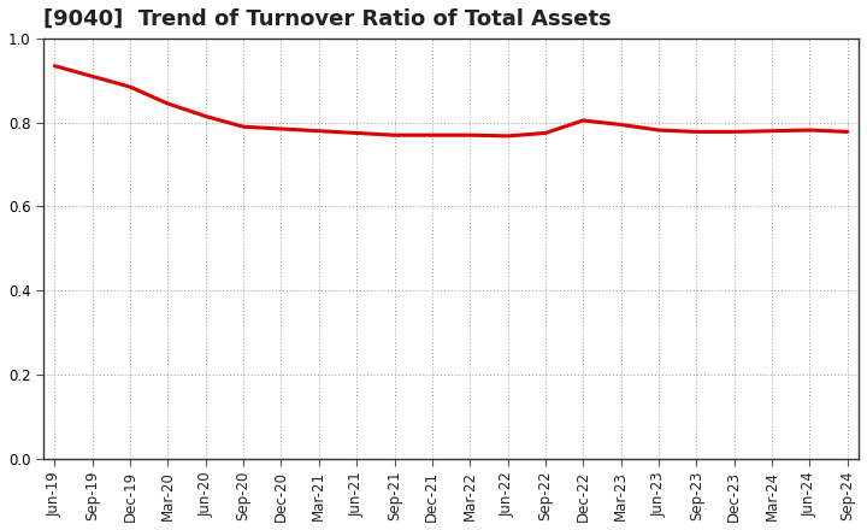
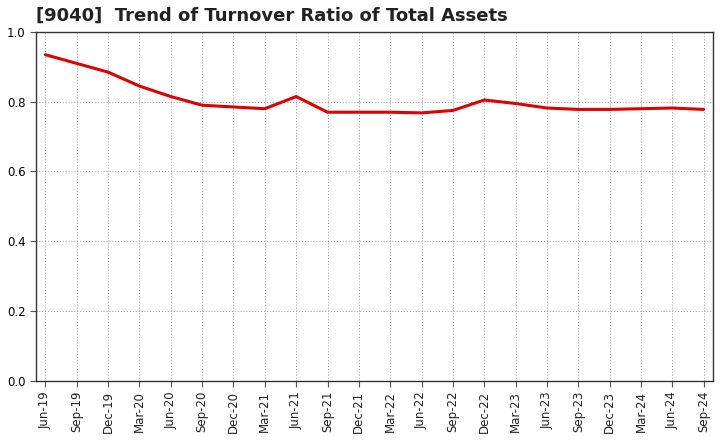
Jun-21: 0.775 -> 0.815
